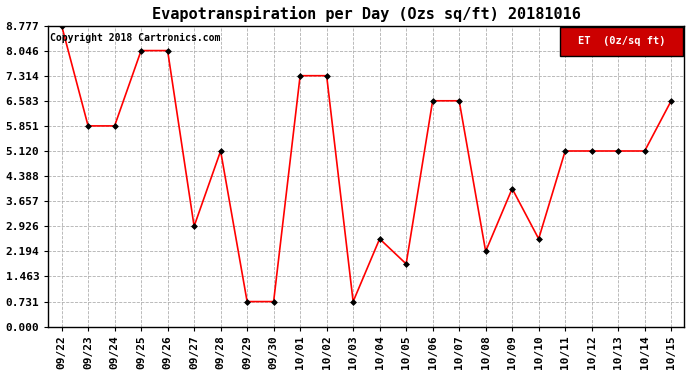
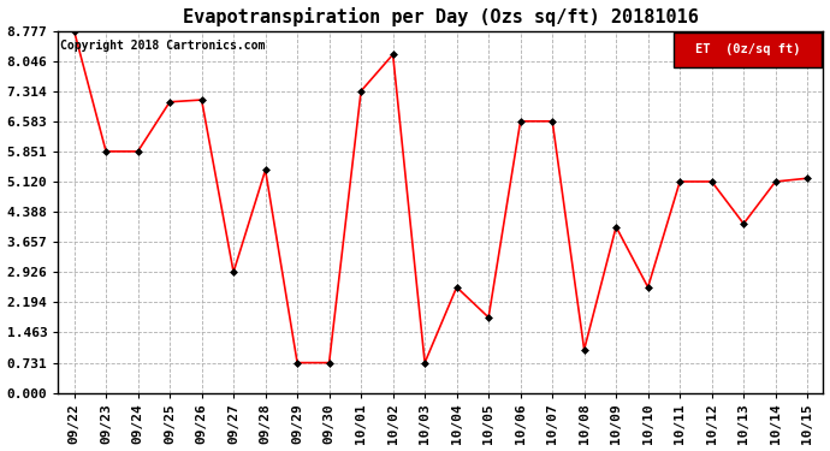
09/25: 8.05 -> 7.05
09/26: 8.05 -> 7.10
09/28: 5.12 -> 5.40
10/02: 7.31 -> 8.20
10/08: 2.19 -> 1.05
10/13: 5.12 -> 4.10
10/15: 6.58 -> 5.20
